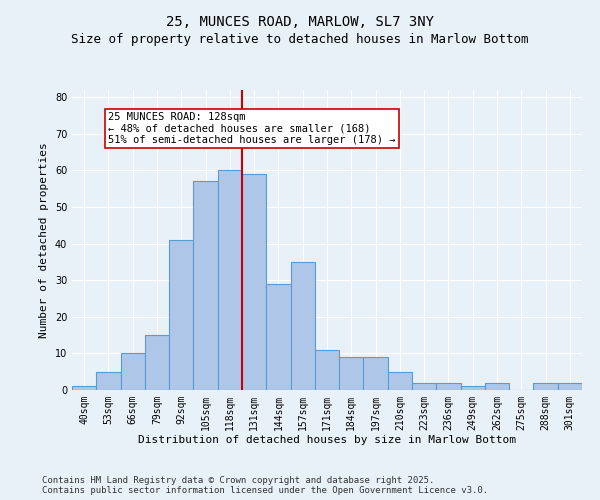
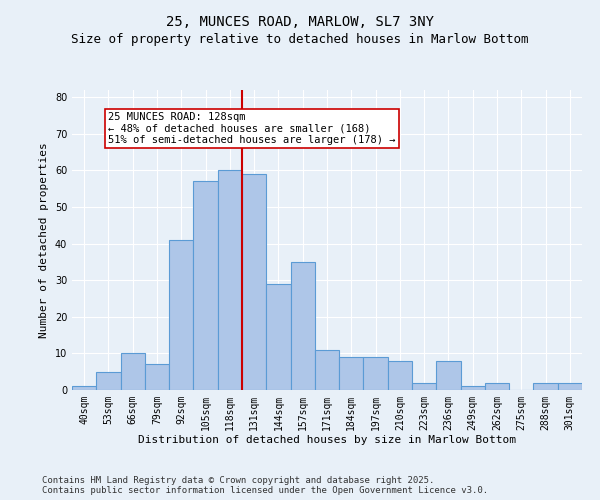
79sqm: 15 -> 7
210sqm: 5 -> 8
236sqm: 2 -> 8
